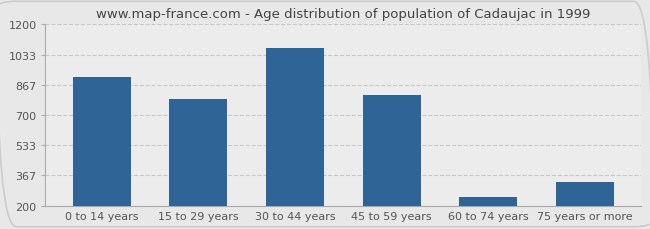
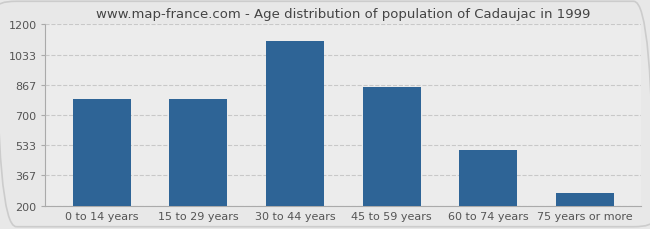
0 to 14 years: 910 -> 790
30 to 44 years: 1070 -> 1110
45 to 59 years: 810 -> 860
60 to 74 years: 250 -> 510
75 years or more: 330 -> 270
